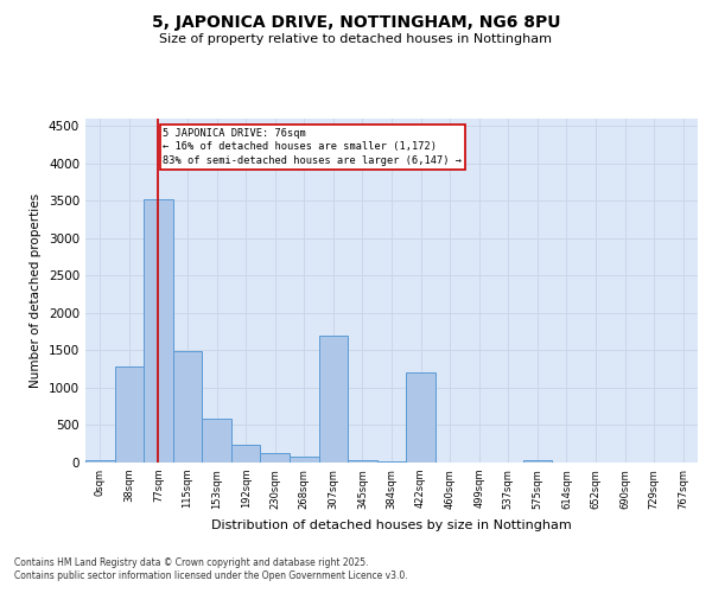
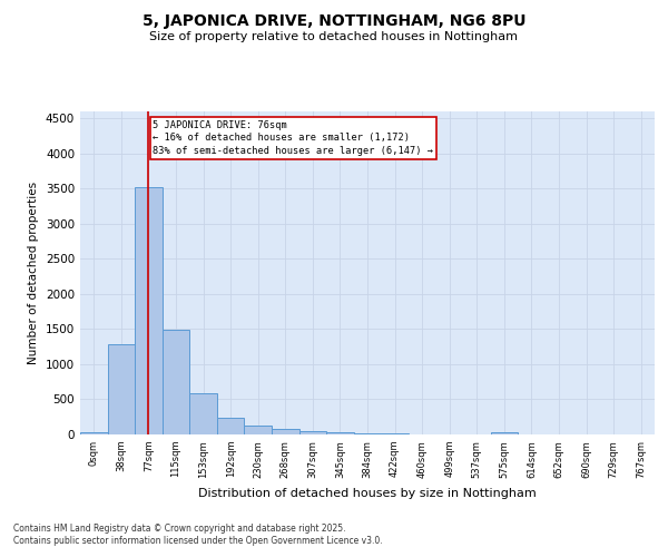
307sqm: 1700 -> 50
422sqm: 1200 -> 20
